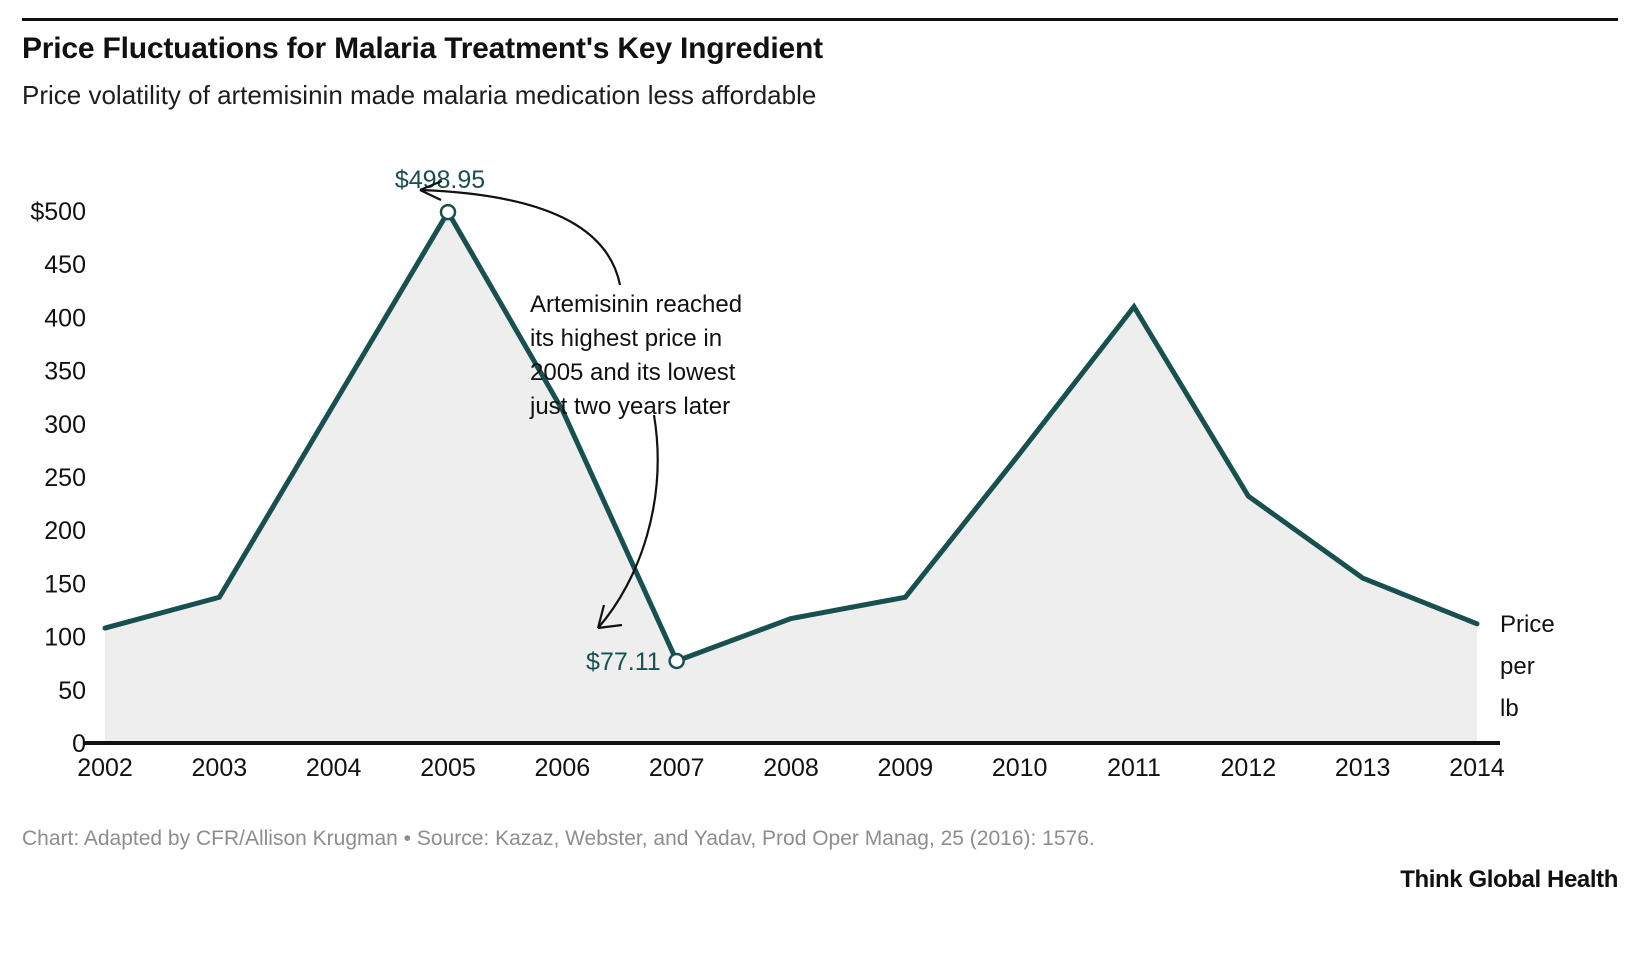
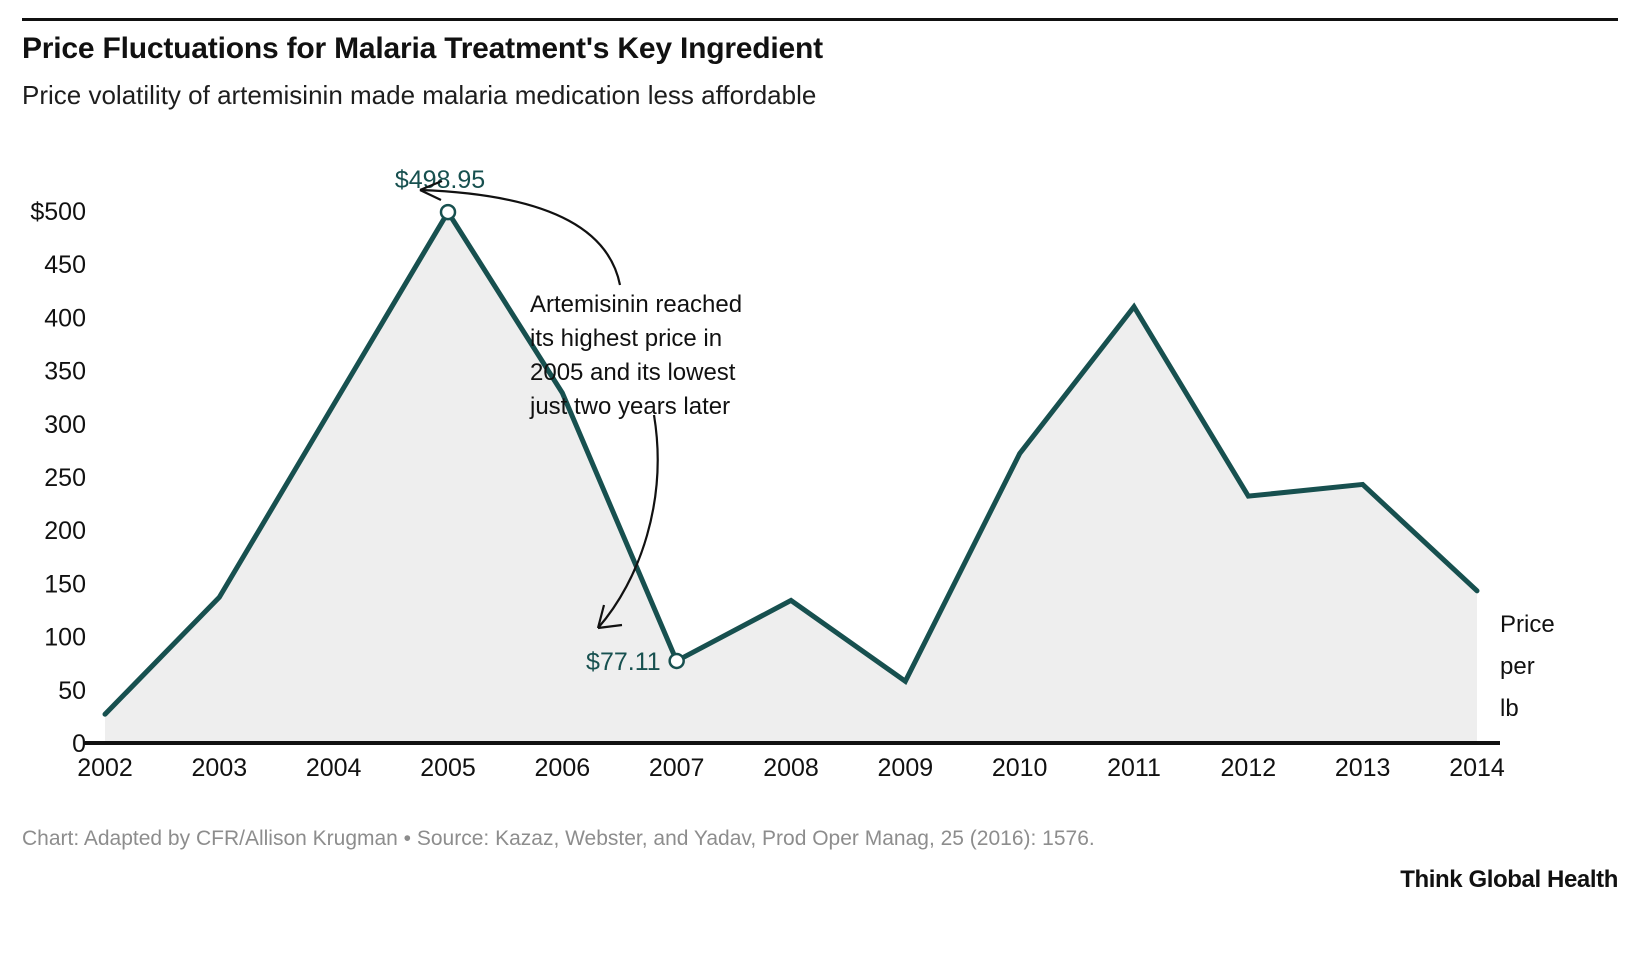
2002: $108 -> $27
2006: $313 -> $329
2008: $117 -> $134
2009: $137 -> $58
2013: $155 -> $243
2014: $112 -> $143
